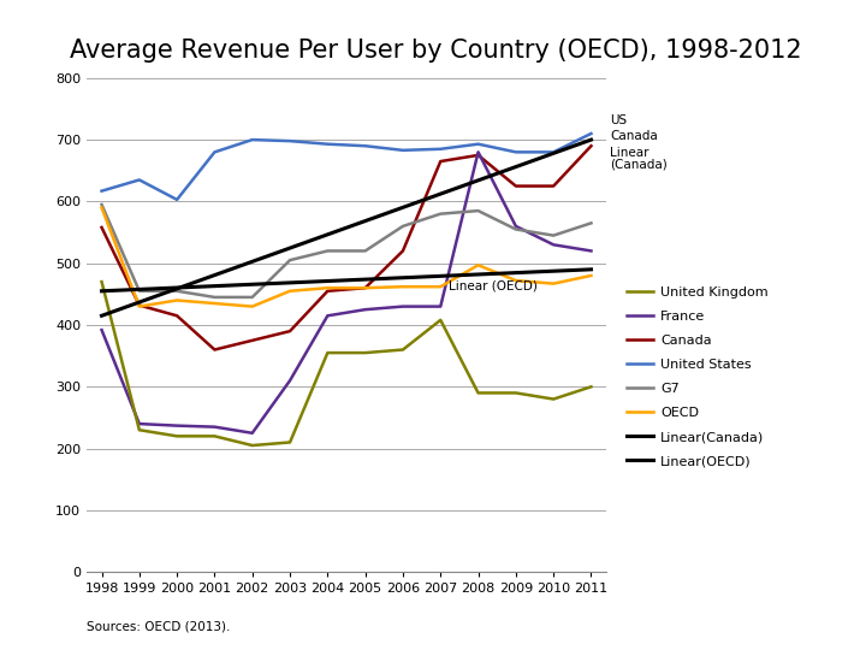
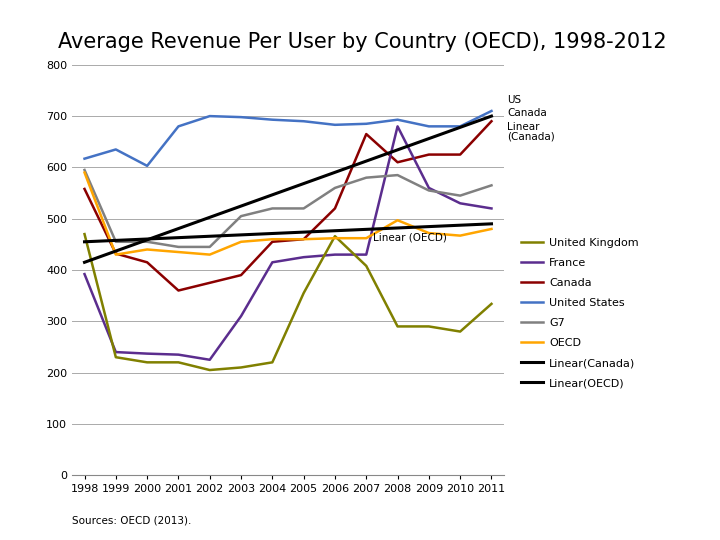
United Kingdom/2004: 355 -> 220
United Kingdom/2006: 360 -> 466
Canada/2008: 675 -> 610
United Kingdom/2011: 300 -> 334
